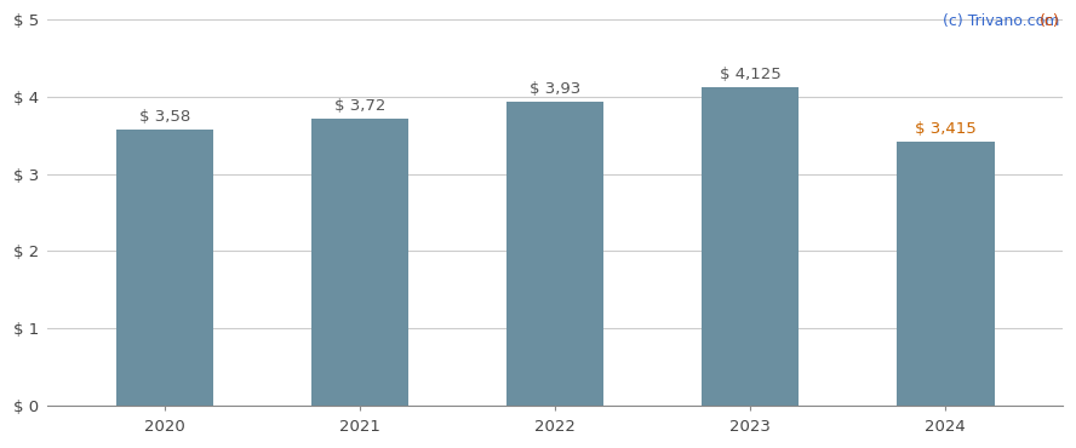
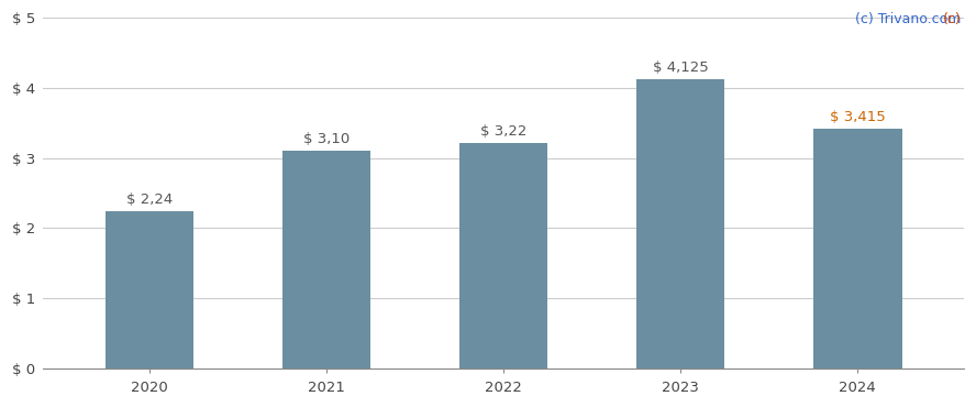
2020: 3,58 -> 2,24
2021: 3,72 -> 3,10
2022: 3,93 -> 3,22
